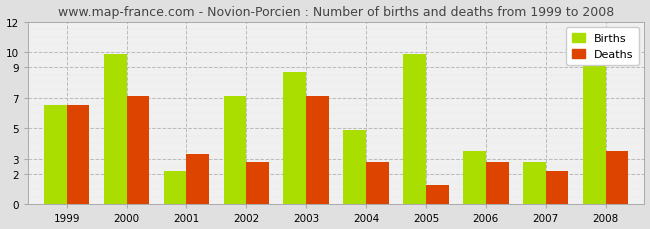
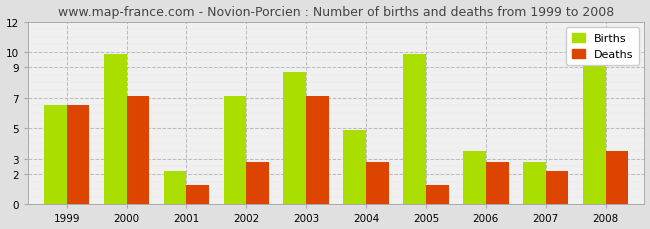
Deaths/2001: 3.3 -> 1.3
